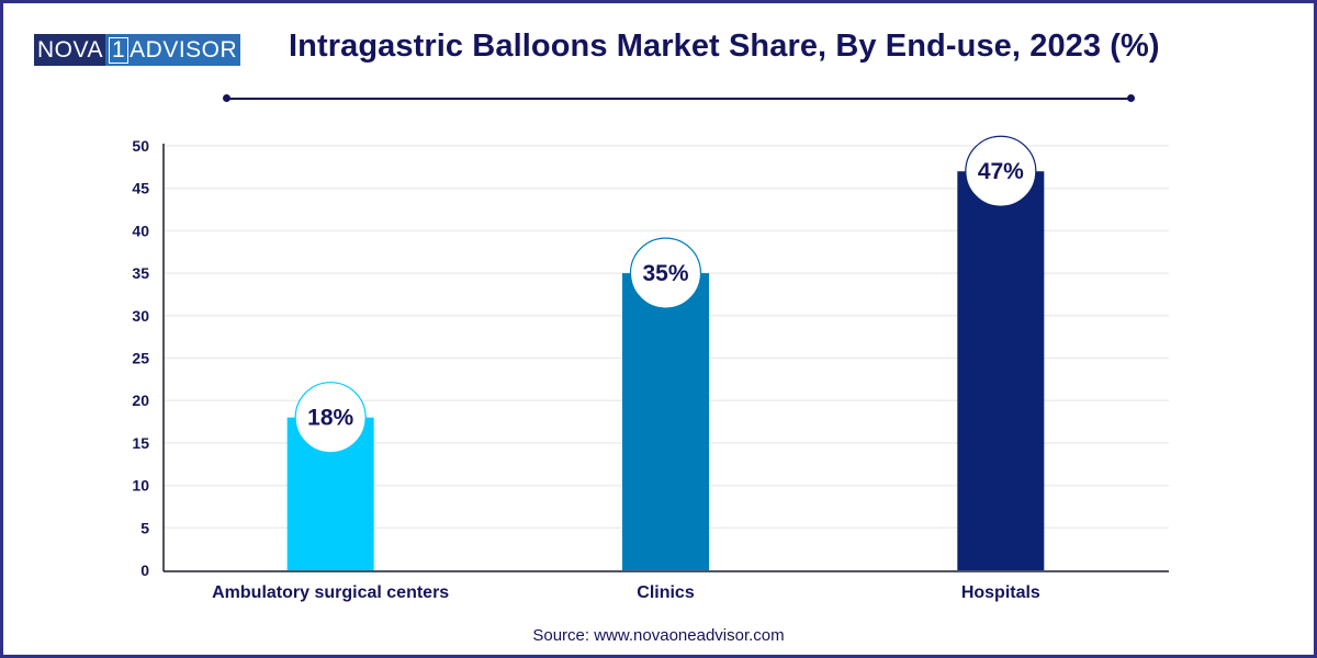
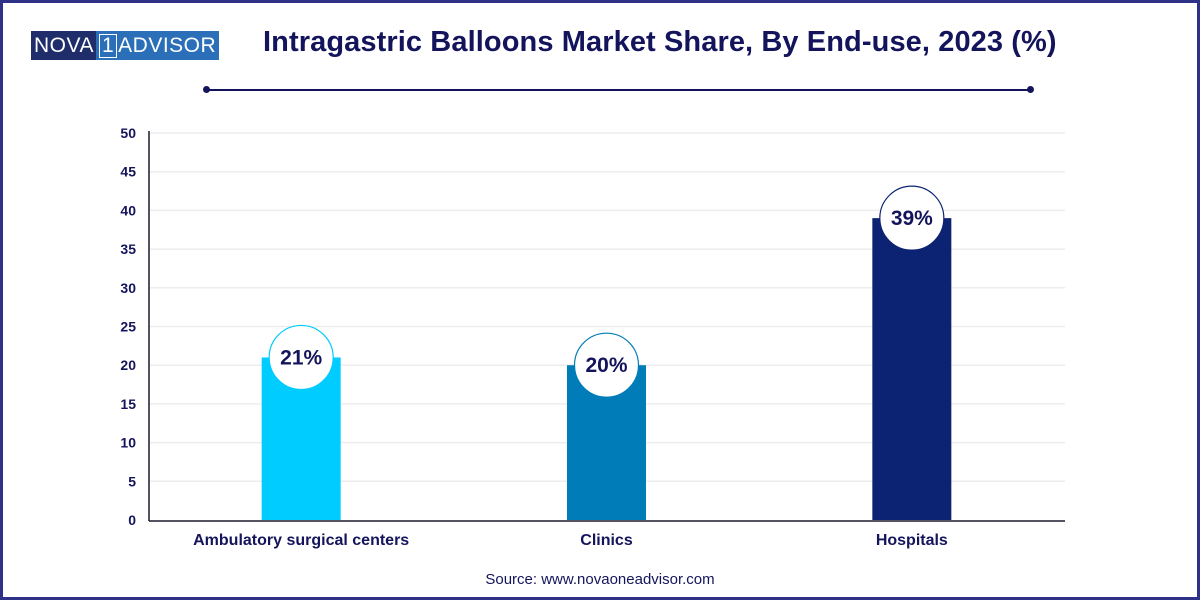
Ambulatory surgical centers: 18% -> 21%
Clinics: 35% -> 20%
Hospitals: 47% -> 39%
